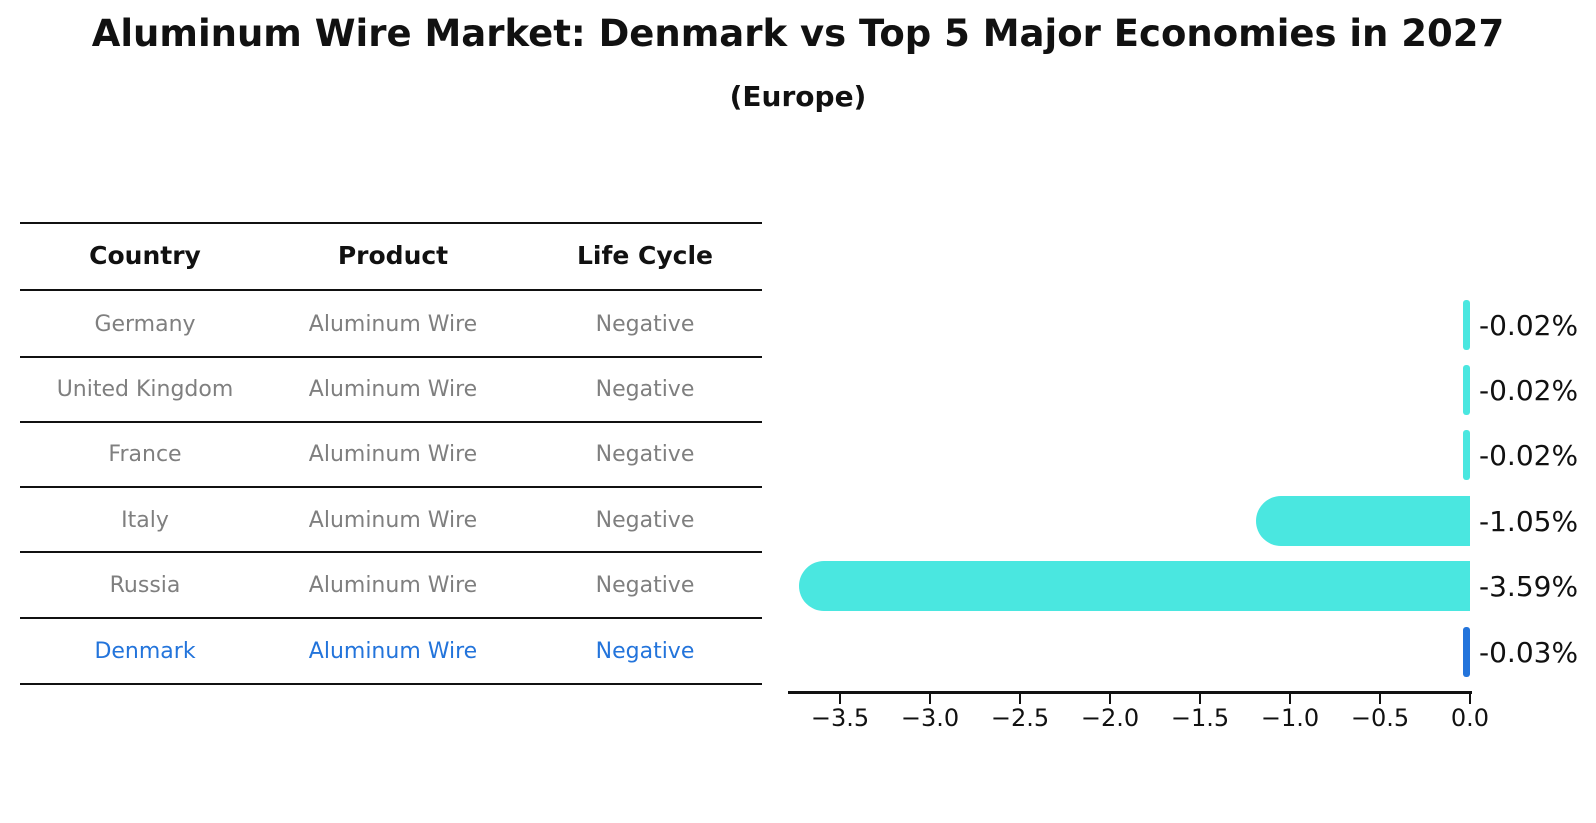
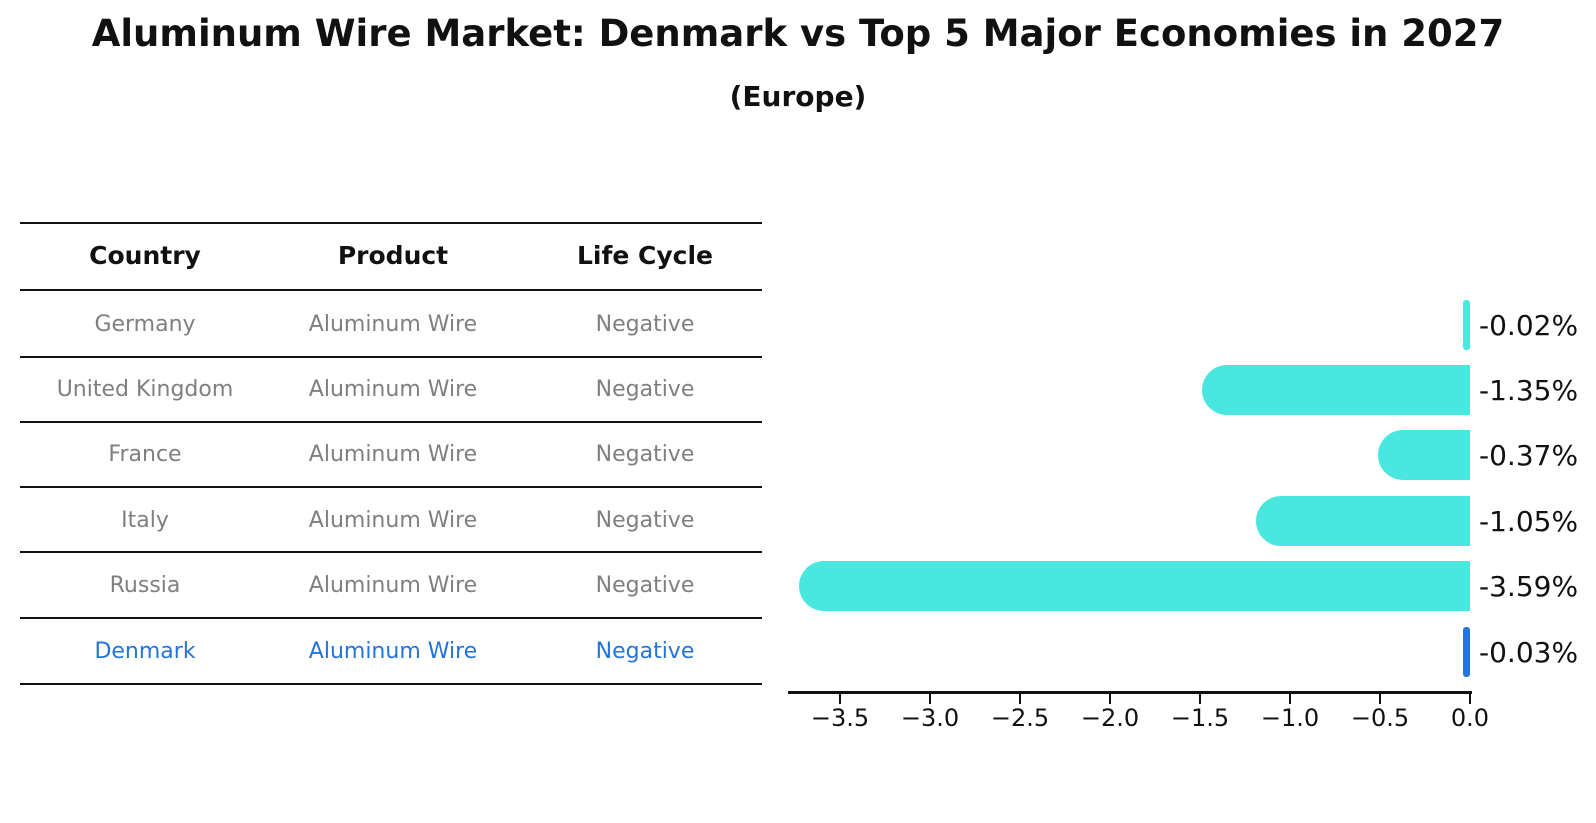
United Kingdom: -0.02% -> -1.35%
France: -0.02% -> -0.37%
